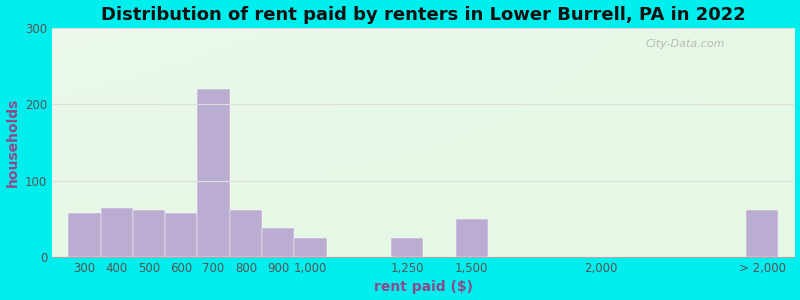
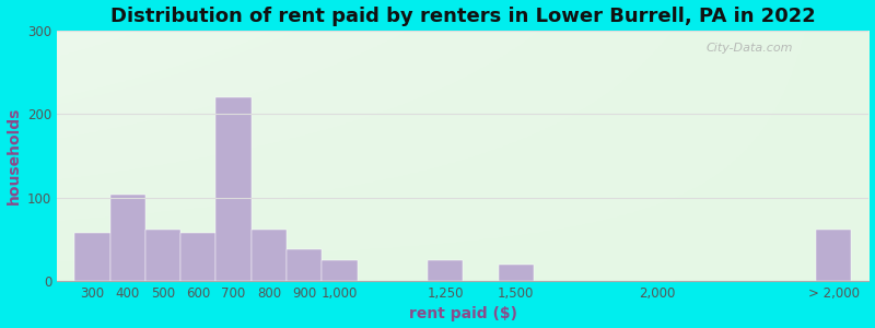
400: 64 -> 104
1,500: 50 -> 20
